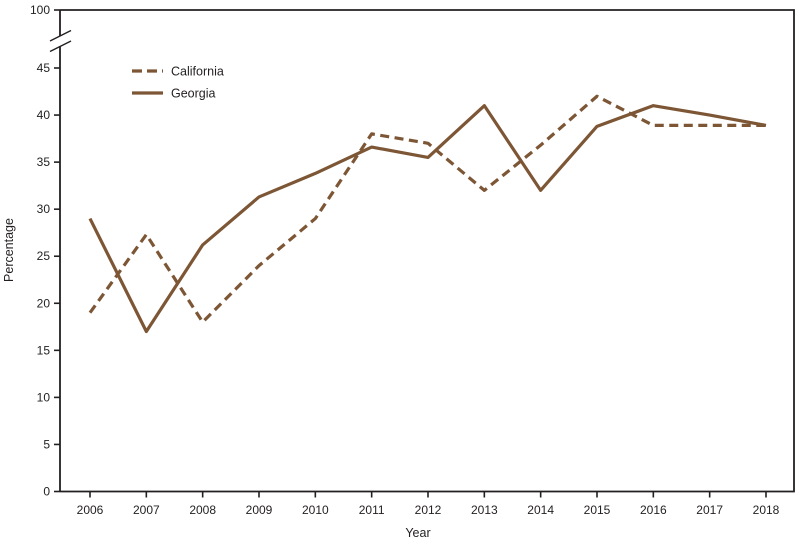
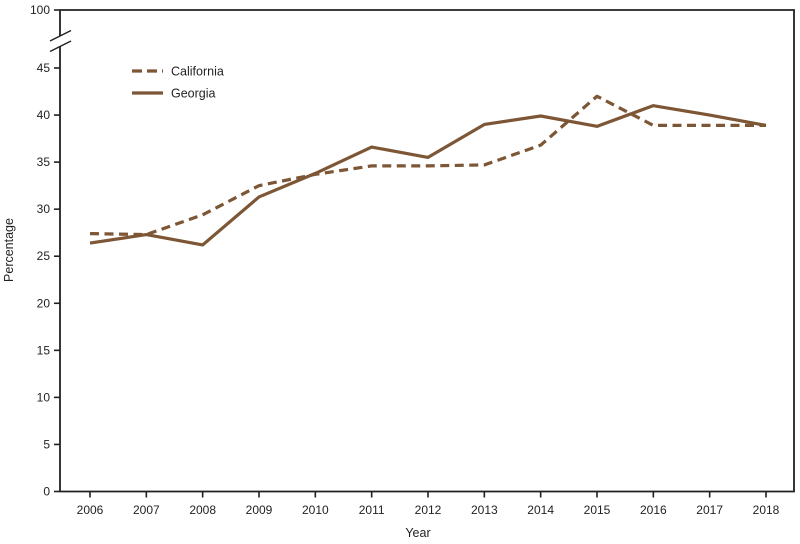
California/2006: 19 -> 27
Georgia/2006: 29 -> 26
Georgia/2007: 17 -> 27
California/2008: 18 -> 29
California/2009: 24 -> 32
California/2010: 29 -> 34
California/2011: 38 -> 35
California/2012: 37 -> 35
California/2013: 32 -> 35
Georgia/2013: 41 -> 39
Georgia/2014: 32 -> 40
